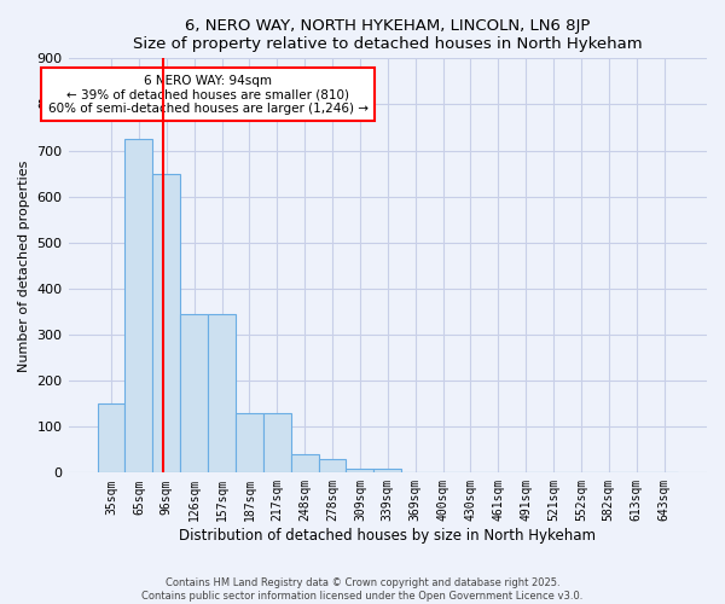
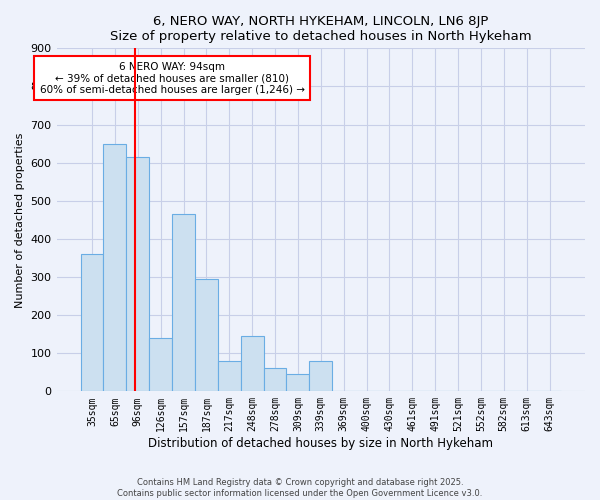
35sqm: 150 -> 360
65sqm: 725 -> 650
96sqm: 650 -> 615
126sqm: 345 -> 140
157sqm: 345 -> 465
187sqm: 130 -> 295
217sqm: 130 -> 80
248sqm: 40 -> 145
278sqm: 30 -> 60
309sqm: 10 -> 45
339sqm: 10 -> 80
